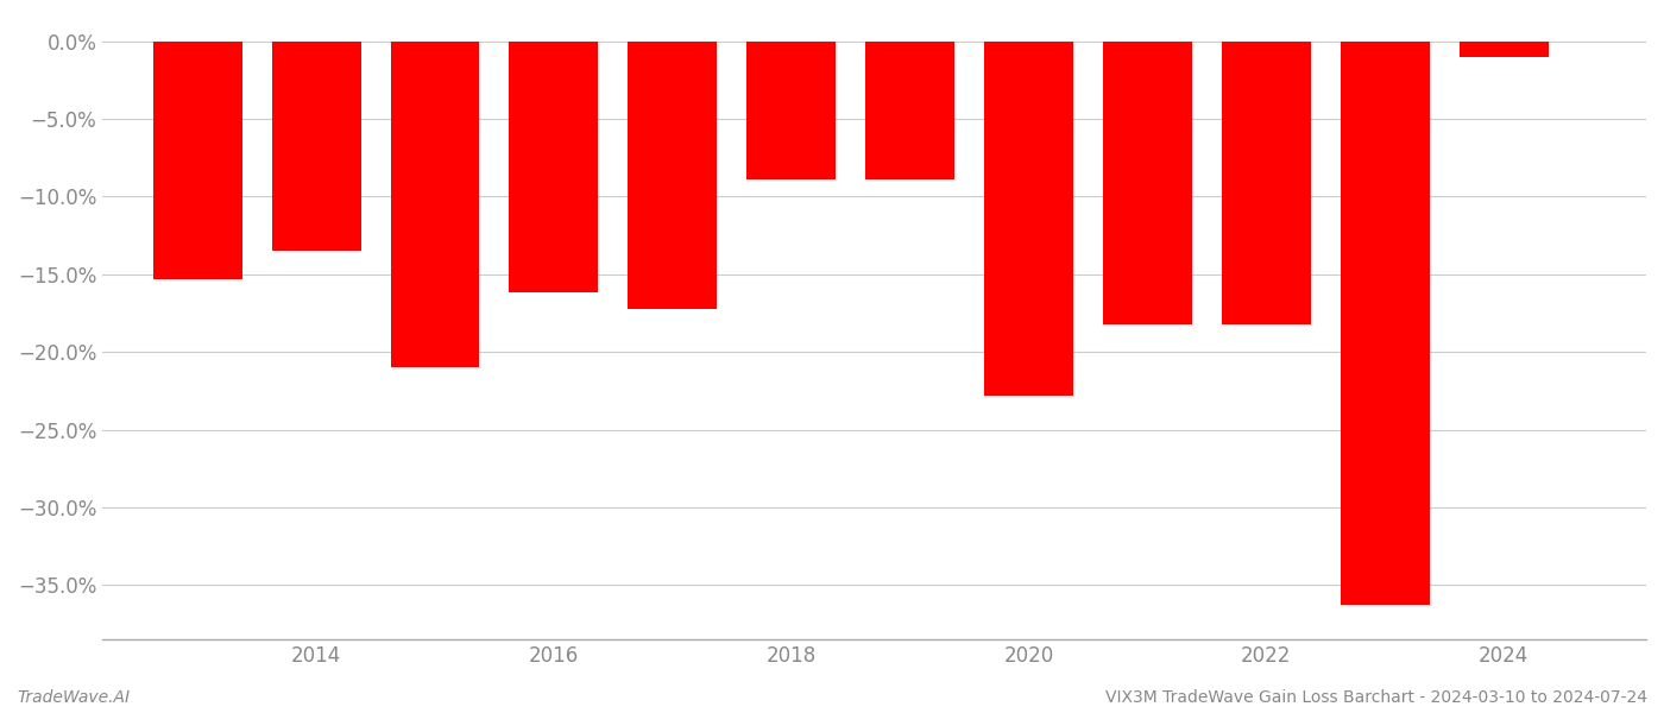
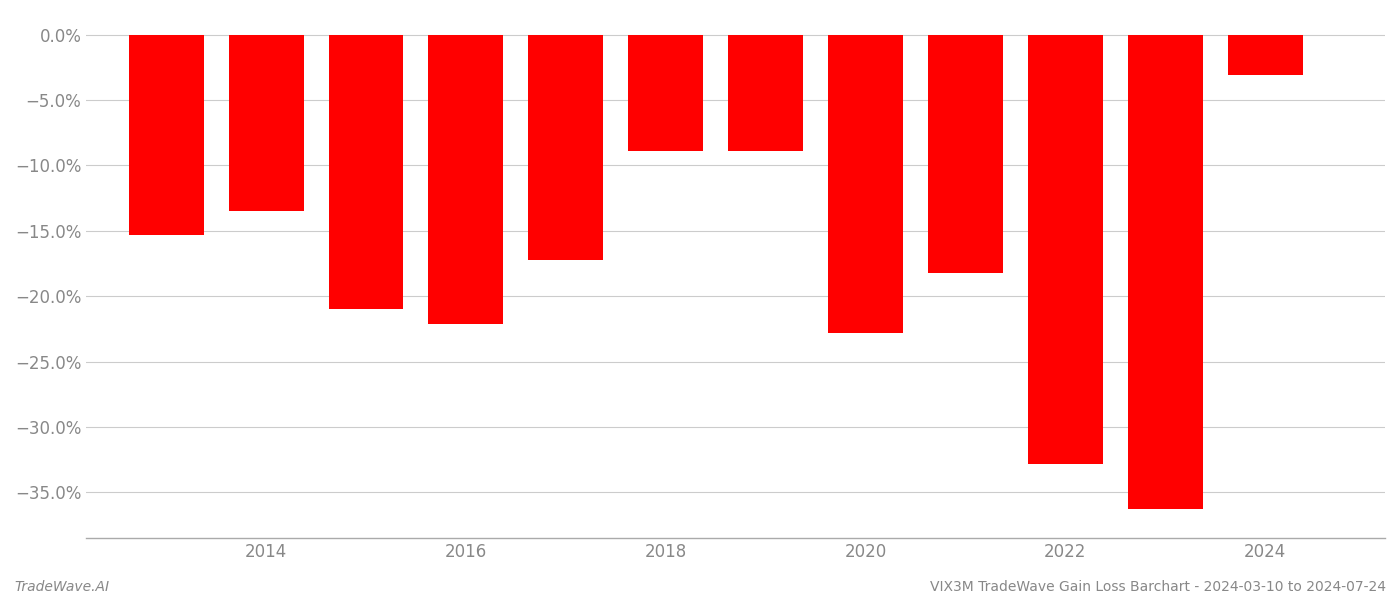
2016: -16.2% -> -22.1%
2022: -18.2% -> -32.8%
2024: -1.0% -> -3.1%
